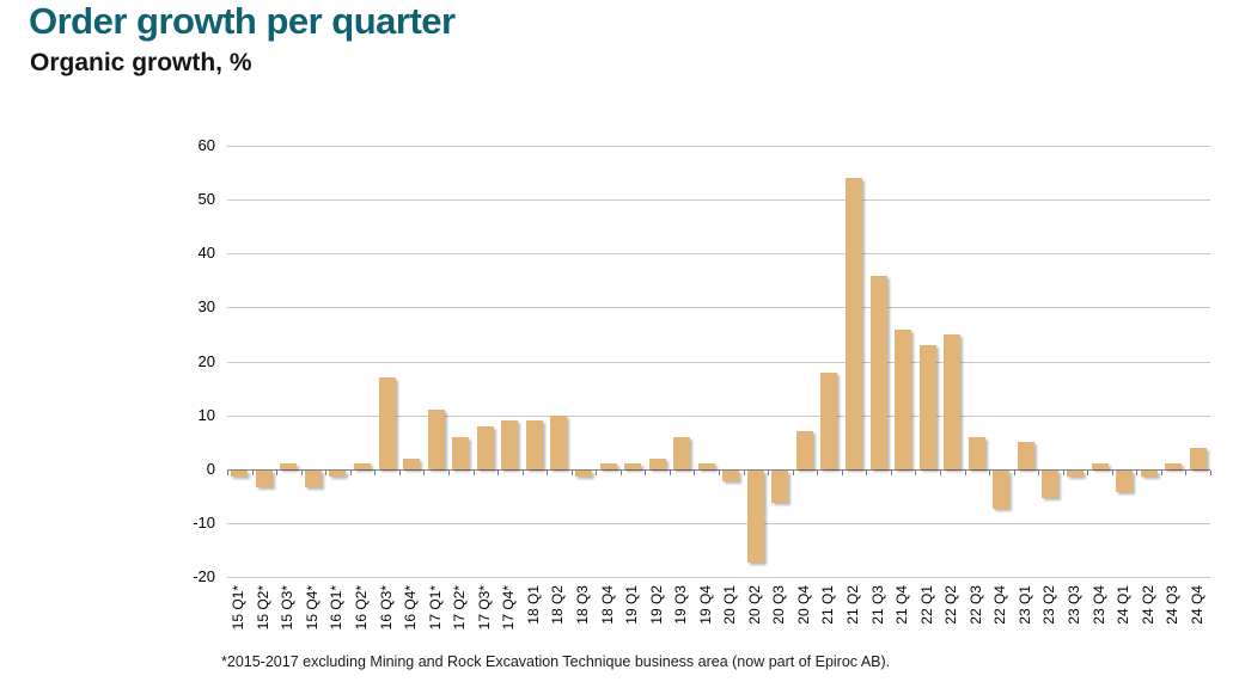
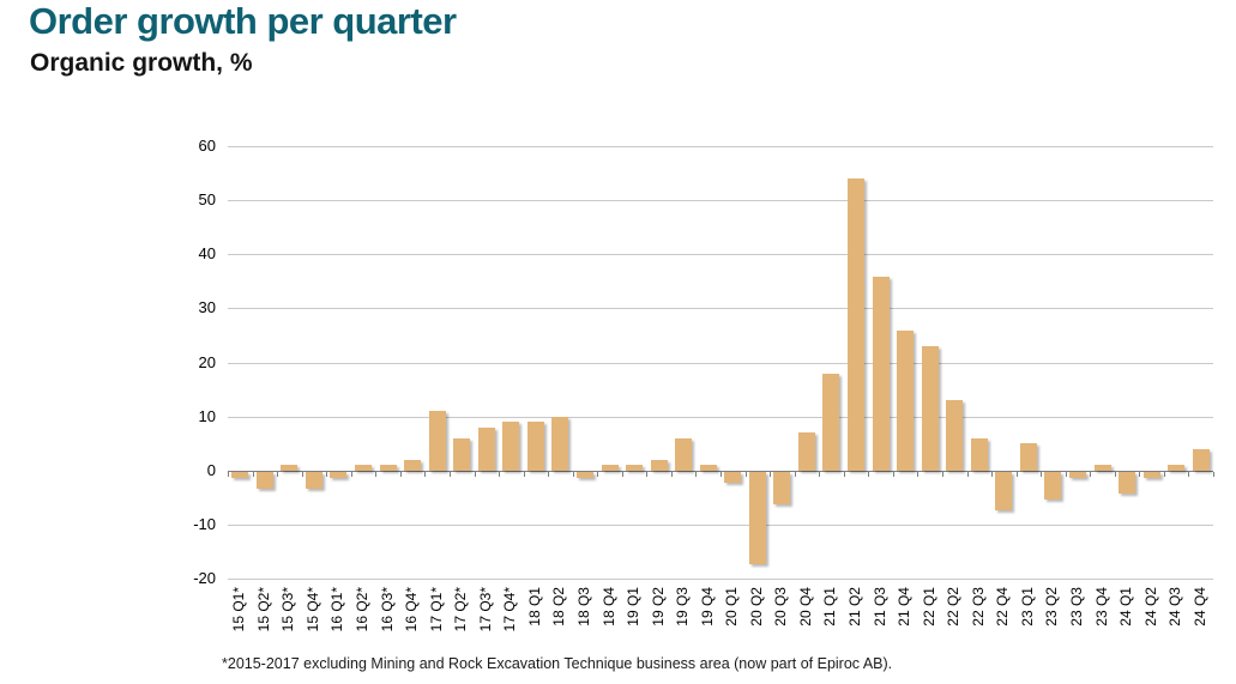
16 Q3*: 17 -> 1
22 Q2: 25 -> 13
